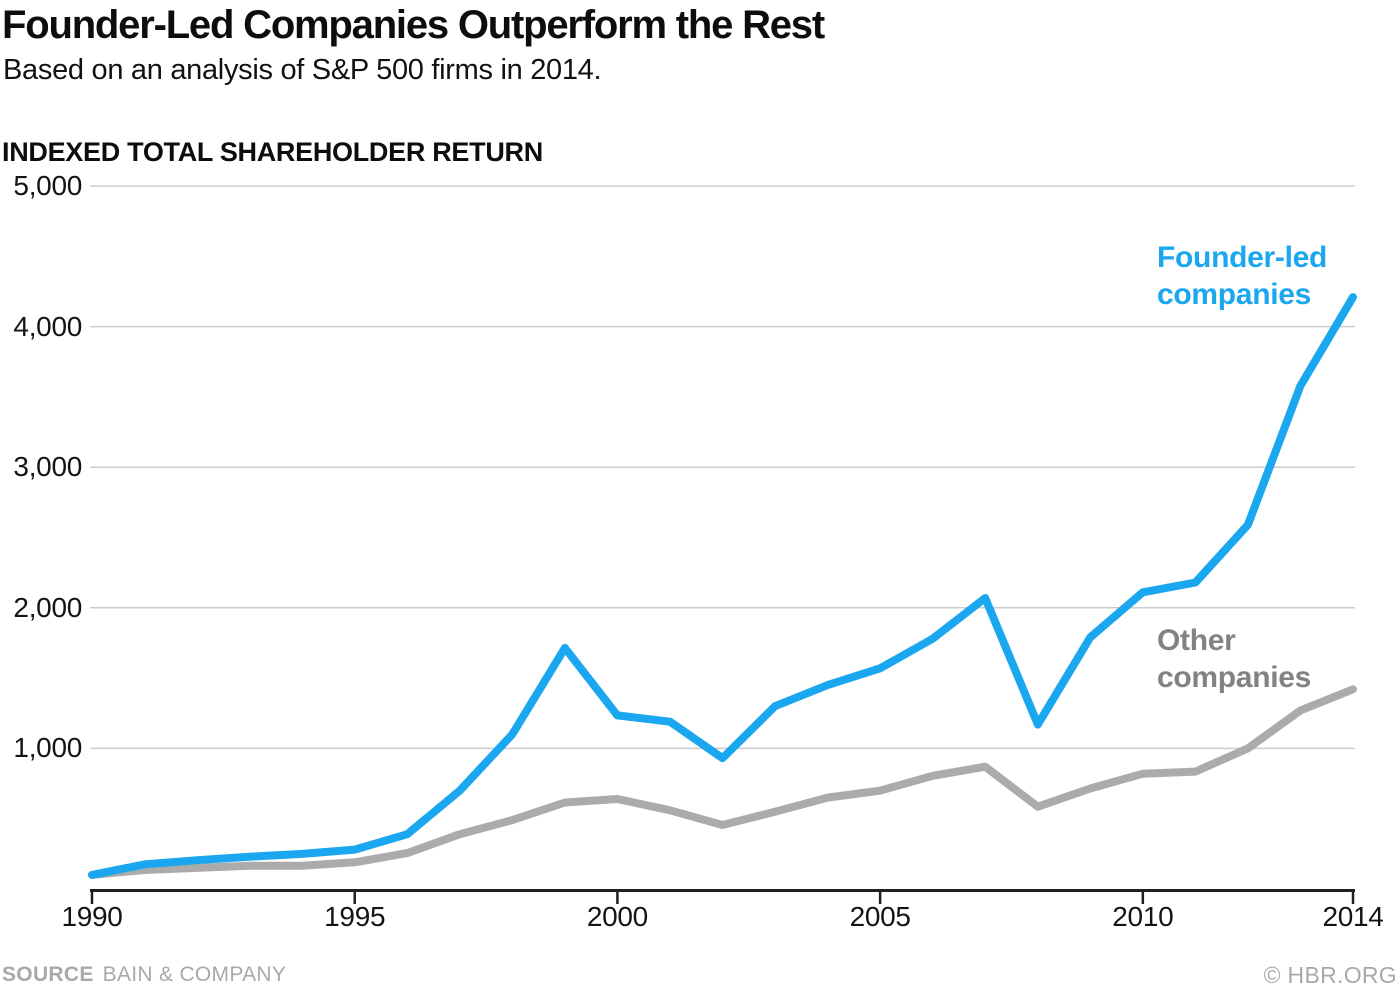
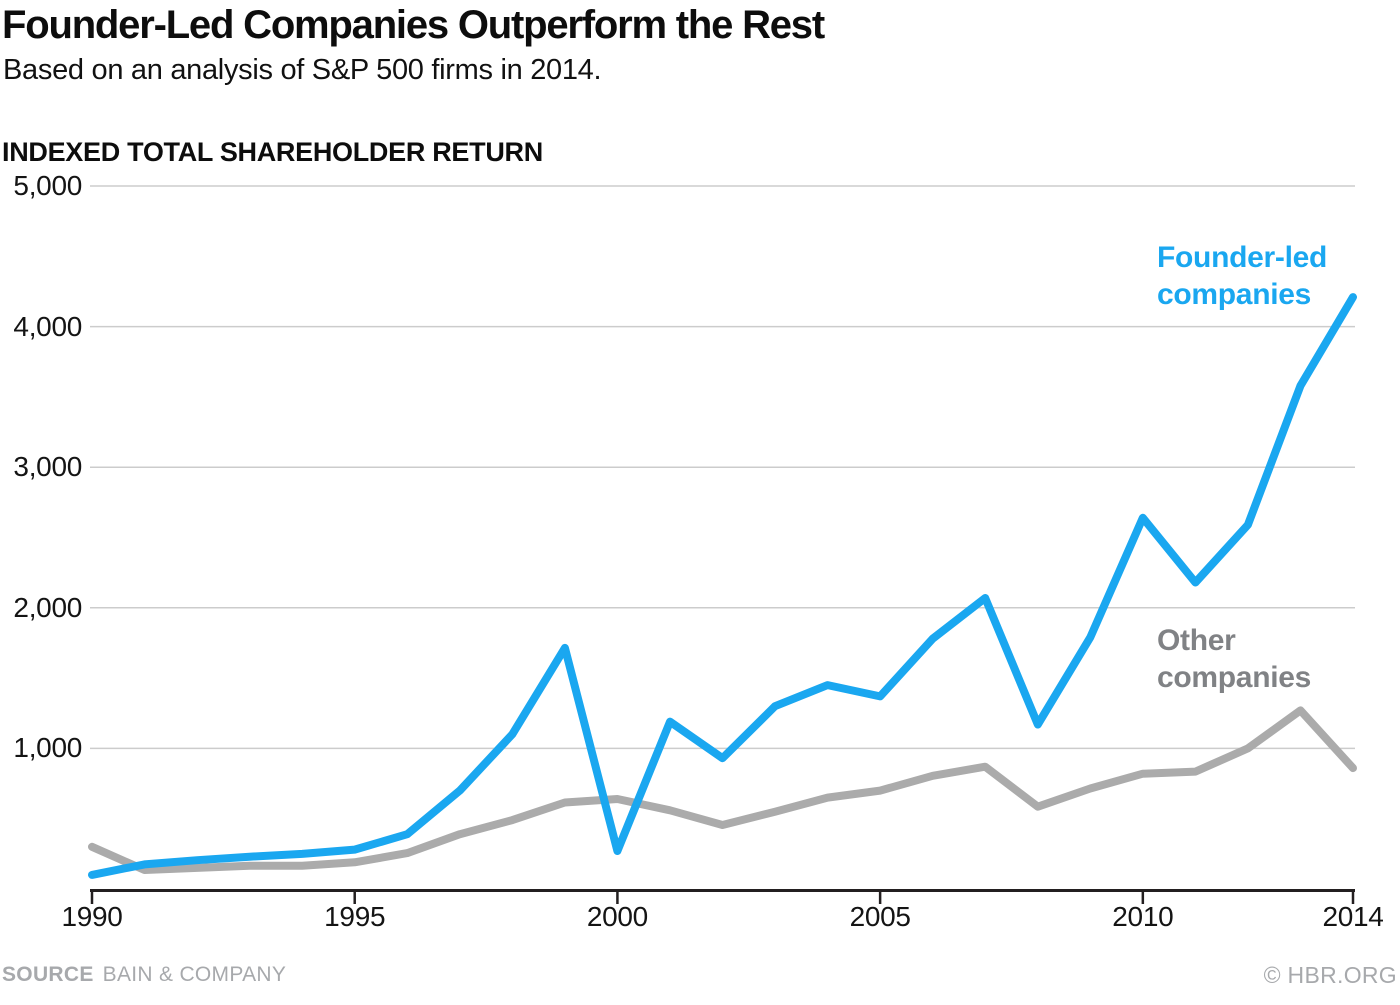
Other companies/1990: 100 -> 300
Founder-led companies/2000: 1240 -> 270
Founder-led companies/2005: 1570 -> 1370
Founder-led companies/2010: 2110 -> 2640
Other companies/2014: 1420 -> 860
